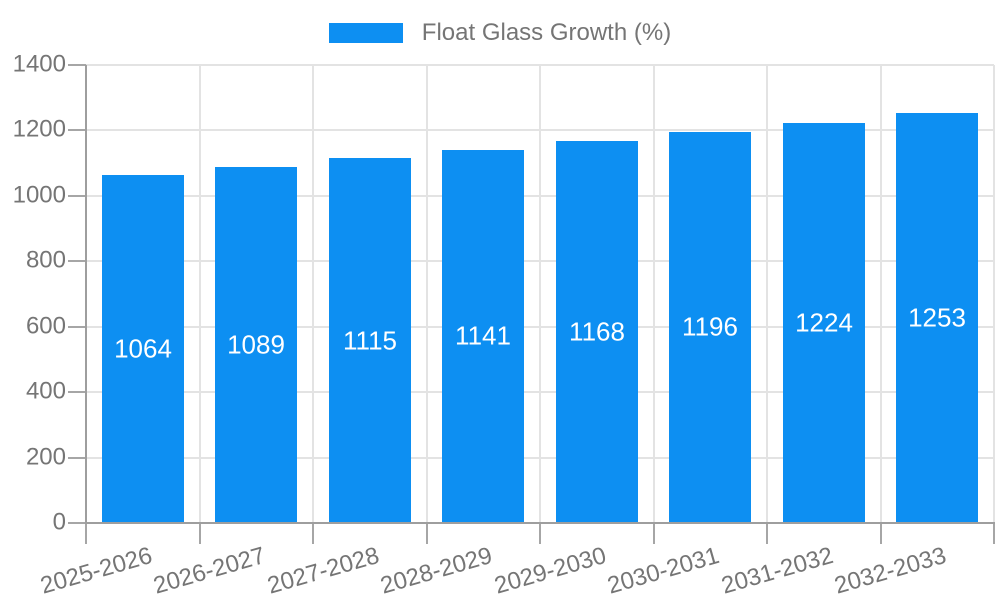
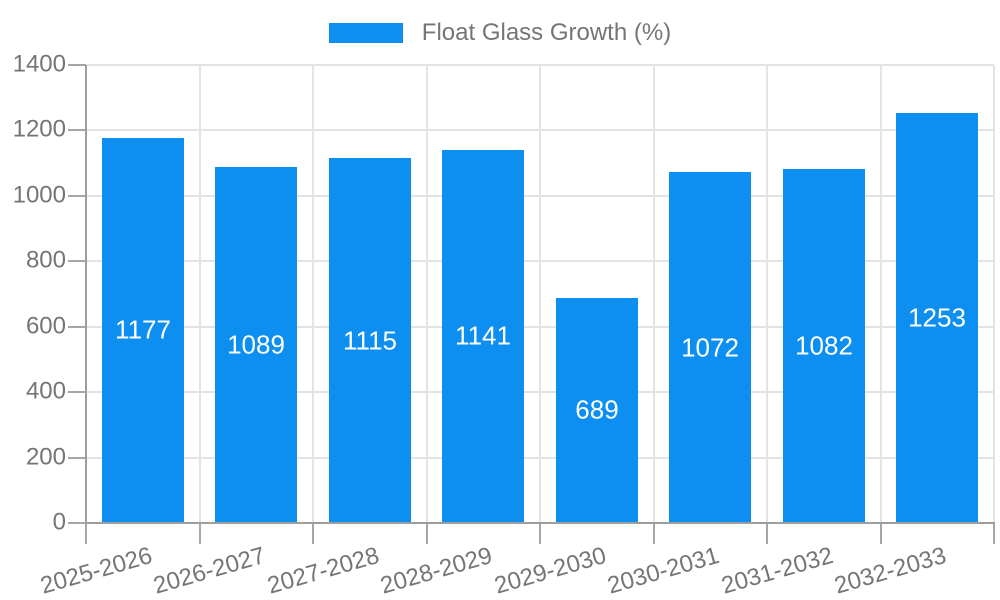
2025-2026: 1064 -> 1177
2029-2030: 1168 -> 689
2030-2031: 1196 -> 1072
2031-2032: 1224 -> 1082
